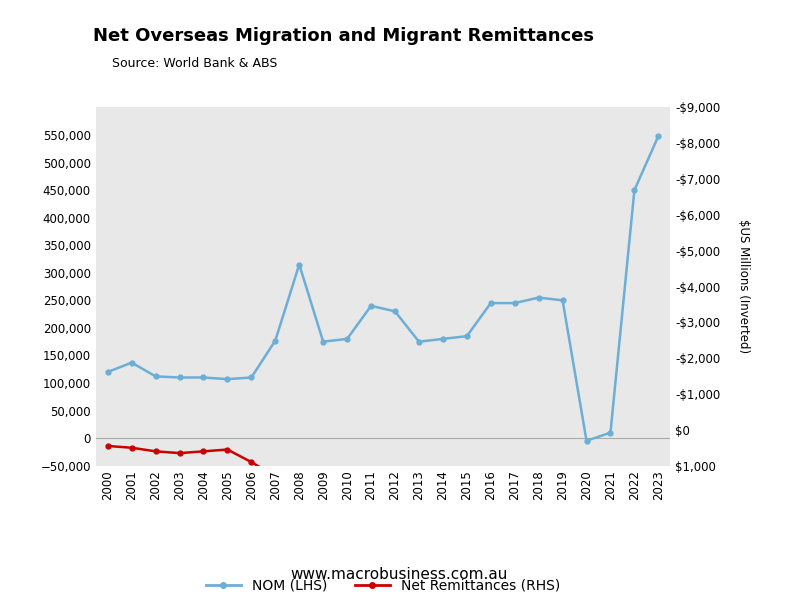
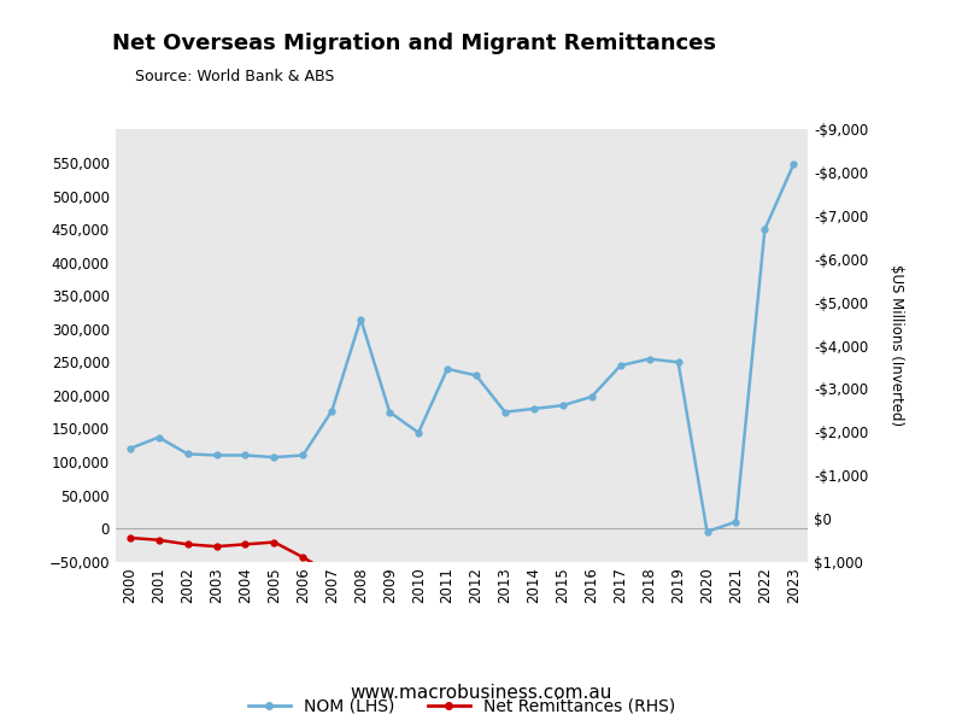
NOM (LHS)/2010: 180,000 -> 144,000
NOM (LHS)/2016: 245,000 -> 198,000
